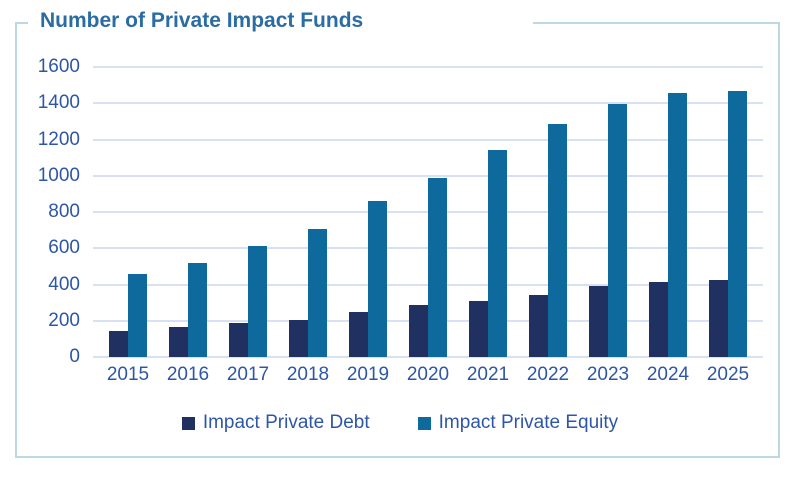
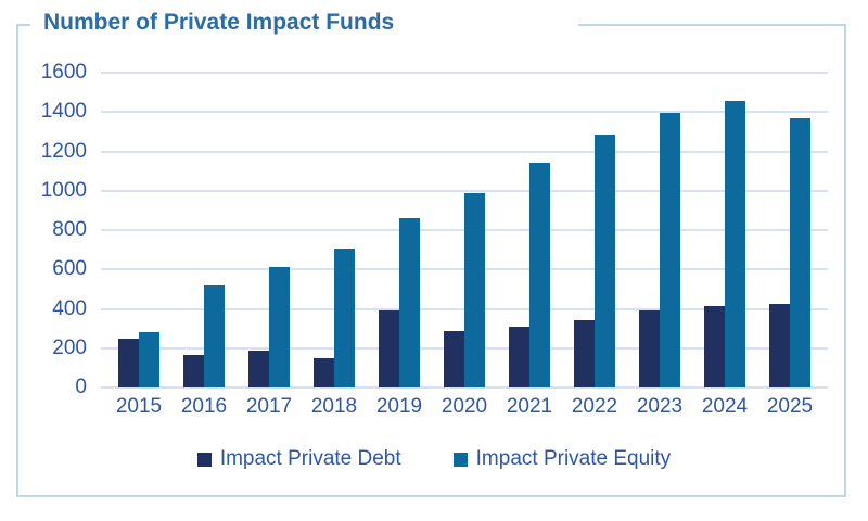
Impact Private Debt/2015: 140 -> 250
Impact Private Equity/2015: 460 -> 280
Impact Private Debt/2018: 200 -> 150
Impact Private Debt/2019: 250 -> 390
Impact Private Equity/2025: 1460 -> 1370
